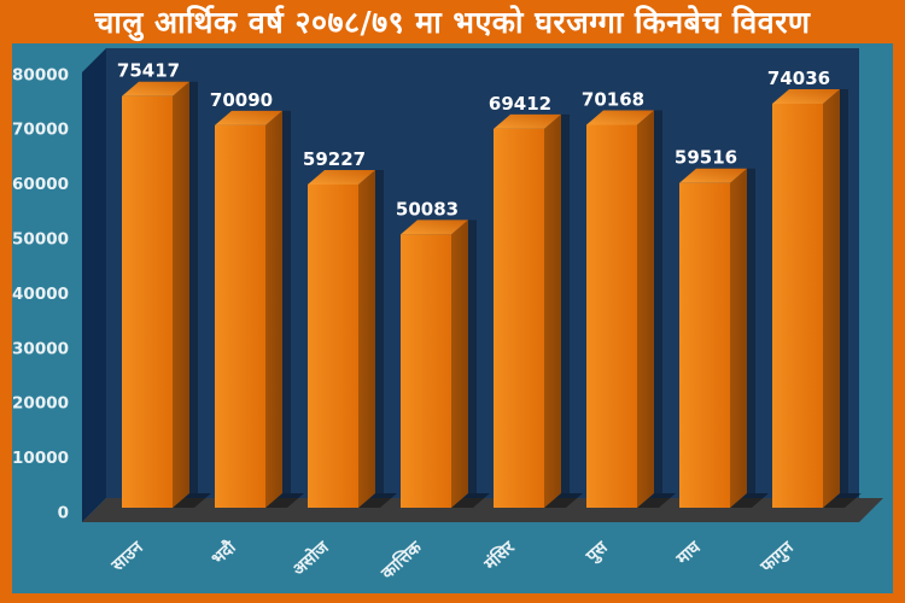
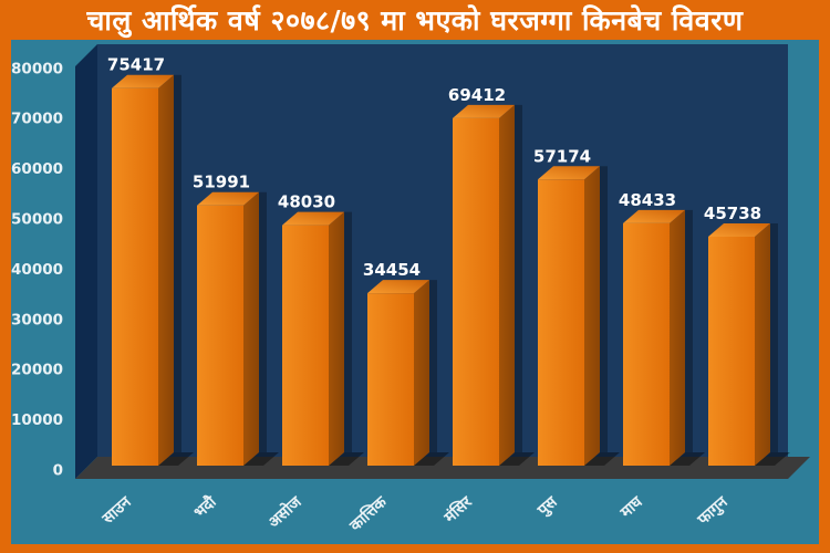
भदौ: 70090 -> 51991
असोज: 59227 -> 48030
कात्तिक: 50083 -> 34454
पुस: 70168 -> 57174
माघ: 59516 -> 48433
फागुन: 74036 -> 45738
